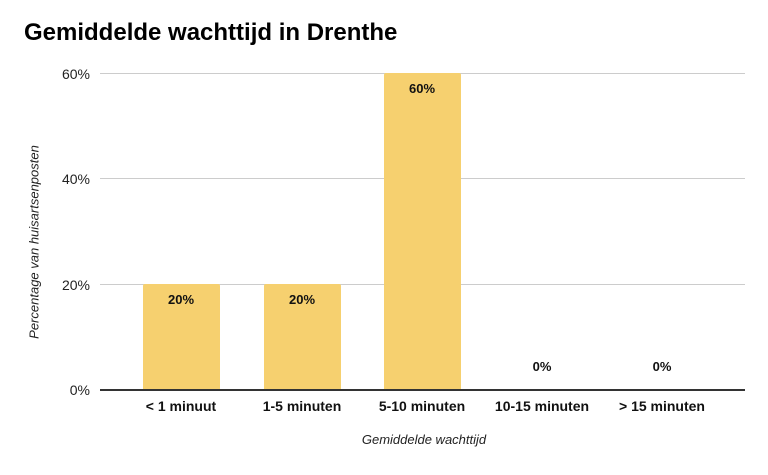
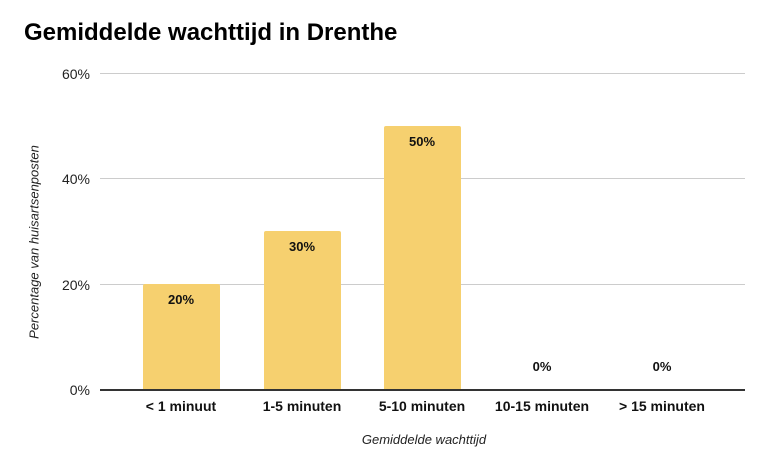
1-5 minuten: 20% -> 30%
5-10 minuten: 60% -> 50%
